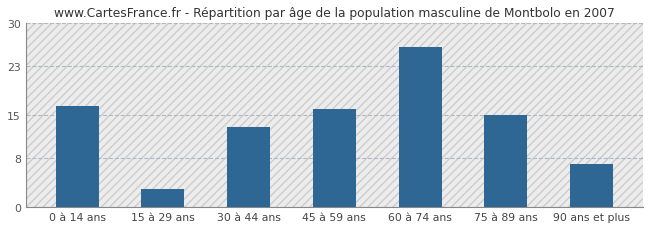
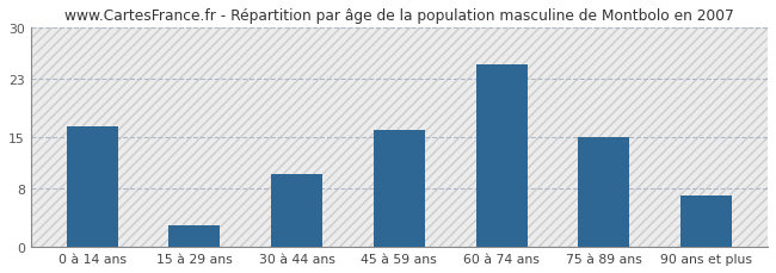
30 à 44 ans: 13.0 -> 10.0
60 à 74 ans: 26.0 -> 25.0
